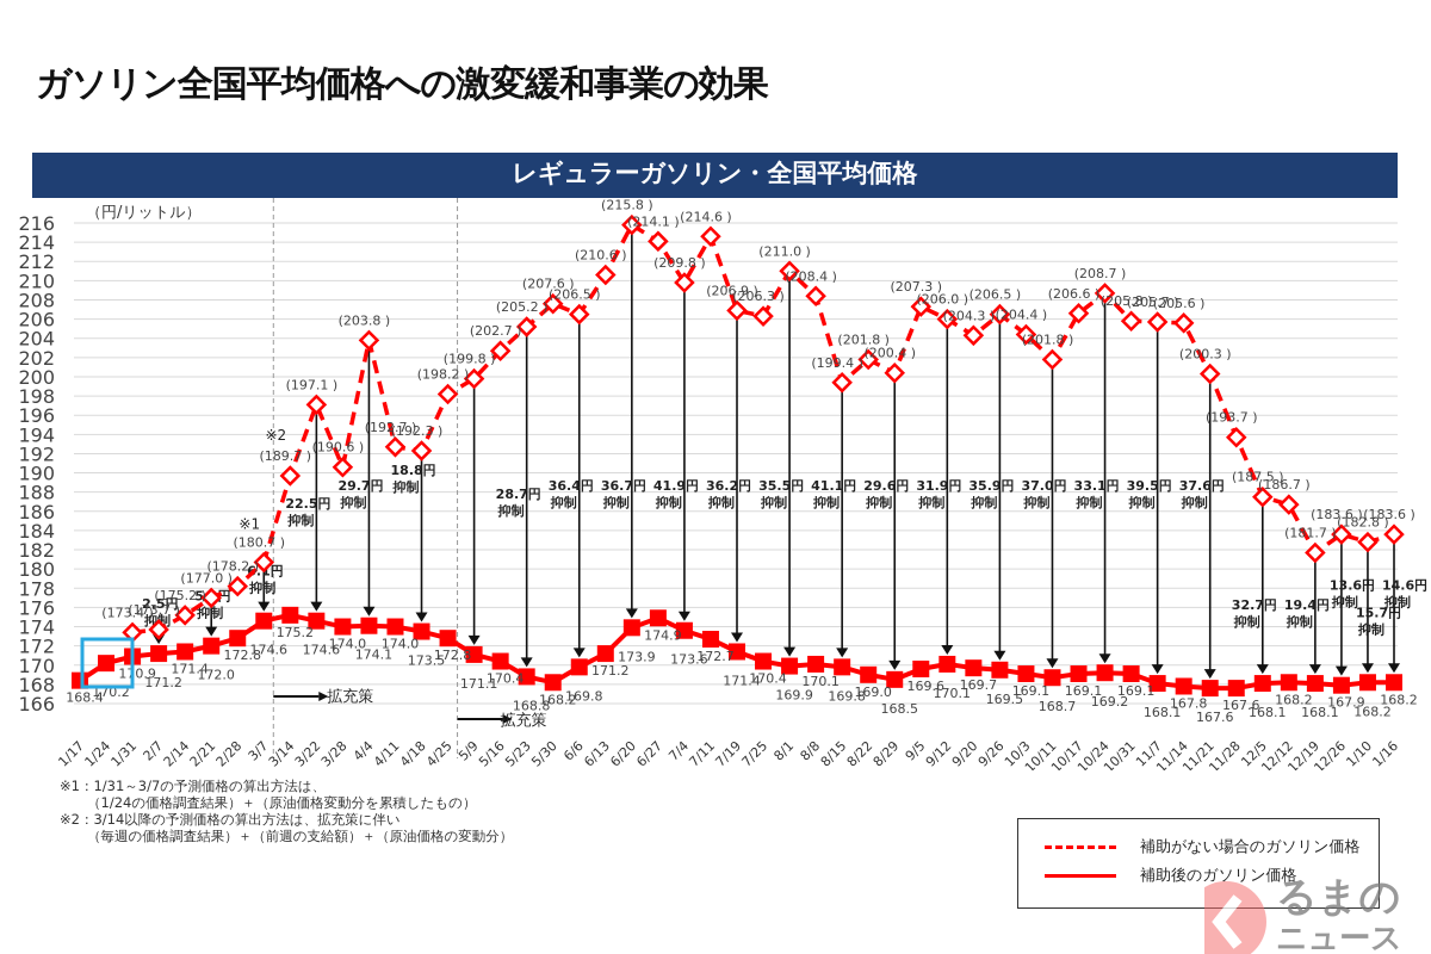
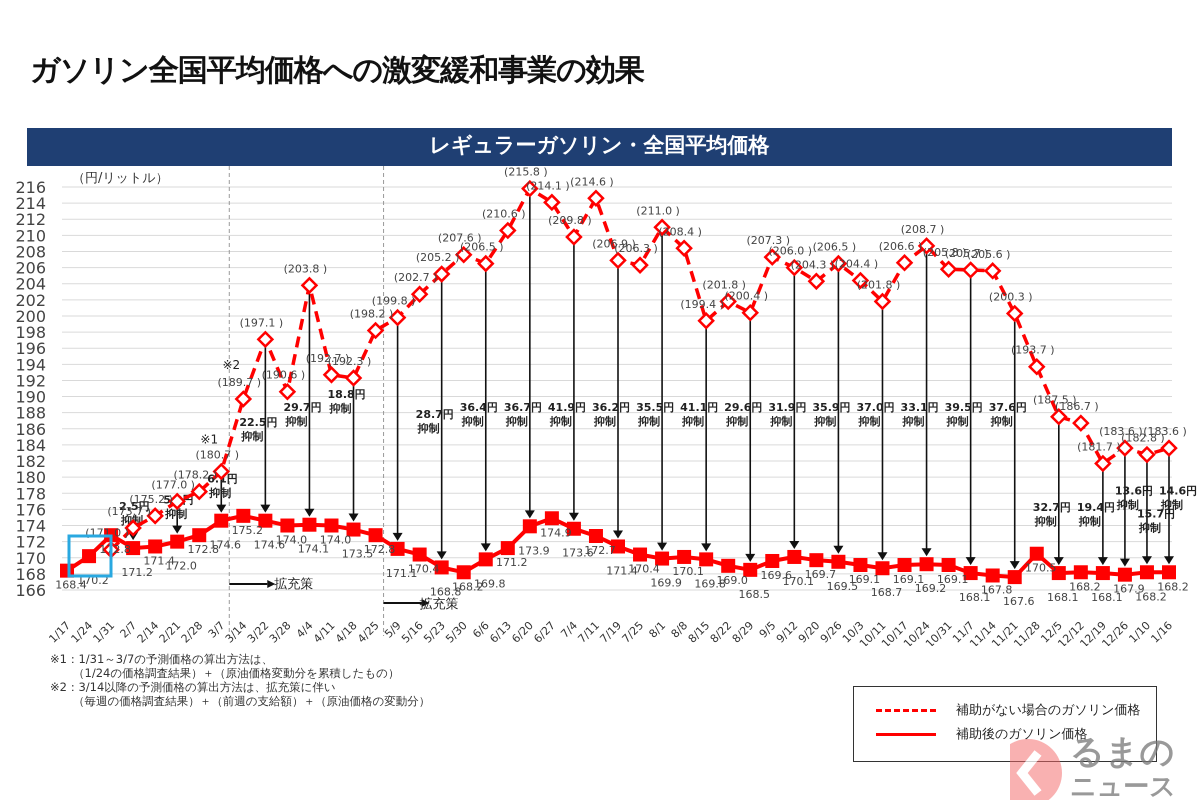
補助がない場合のガソリン価格/1/31: 173.4 -> 171.0
補助後のガソリン価格/1/31: 170.9 -> 172.8
補助後のガソリン価格/11/28: 167.6 -> 170.5
